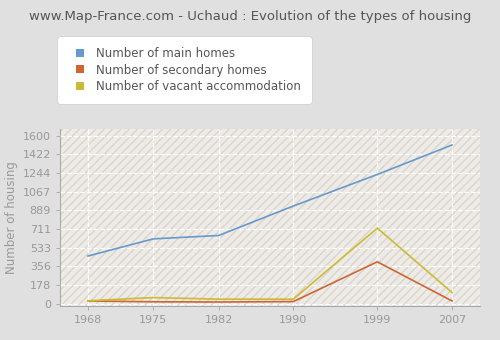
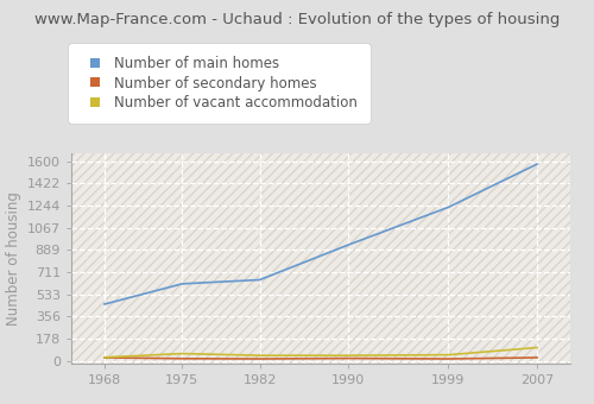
Number of secondary homes/1999: 400 -> 20
Number of vacant accommodation/1999: 720 -> 50
Number of main homes/2007: 1510 -> 1580
